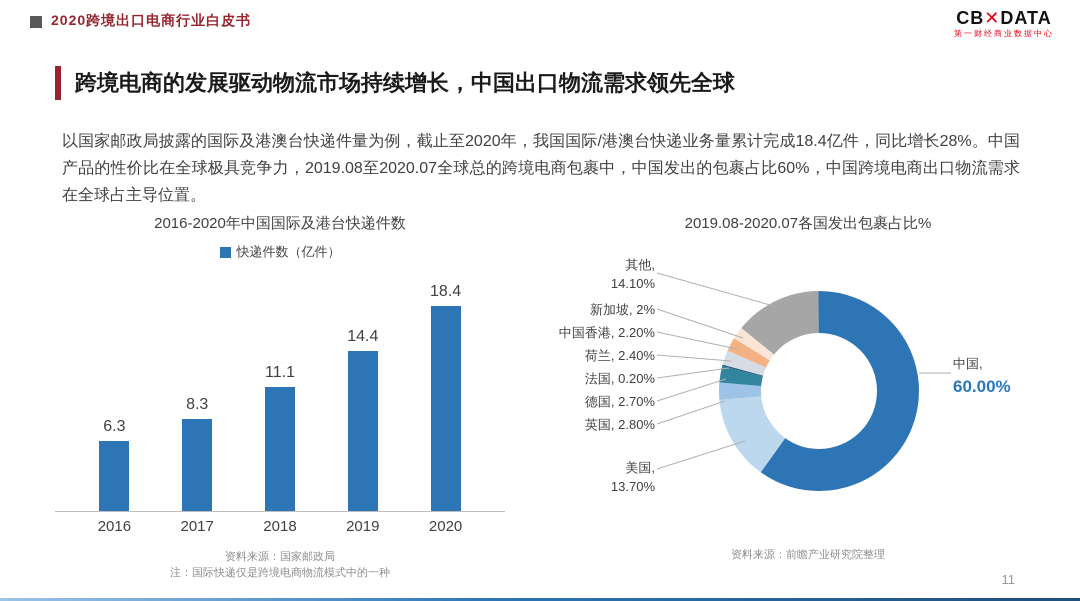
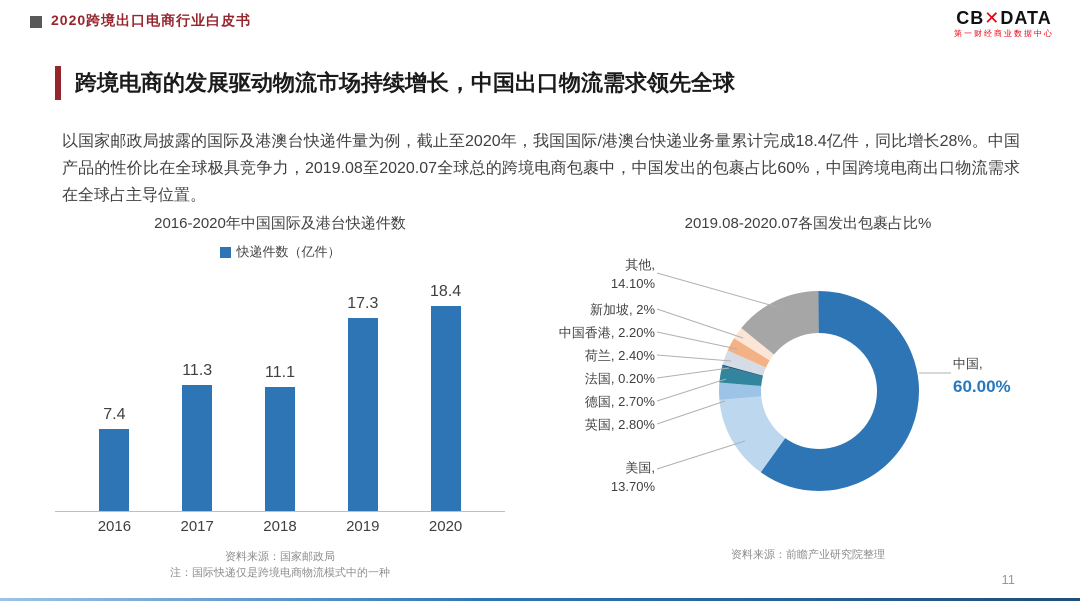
2016-2020年中国国际及港台快递件数/2016: 6.3 -> 7.4
2016-2020年中国国际及港台快递件数/2017: 8.3 -> 11.3
2016-2020年中国国际及港台快递件数/2019: 14.4 -> 17.3
